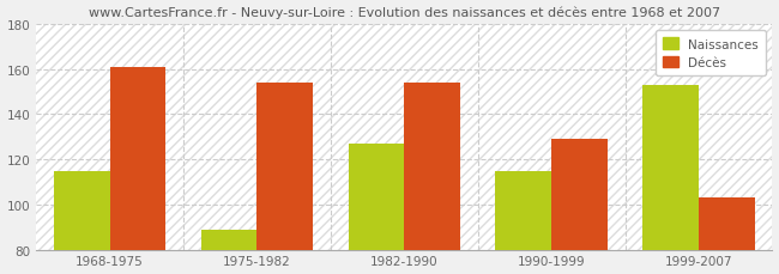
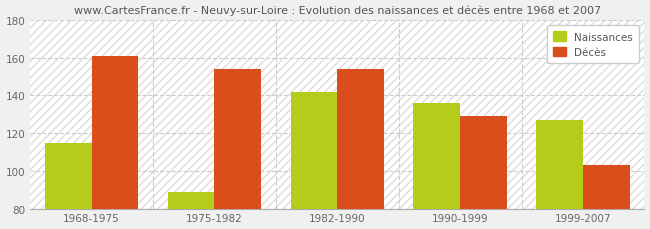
Naissances/1982-1990: 127 -> 142
Naissances/1990-1999: 115 -> 136
Naissances/1999-2007: 153 -> 127
